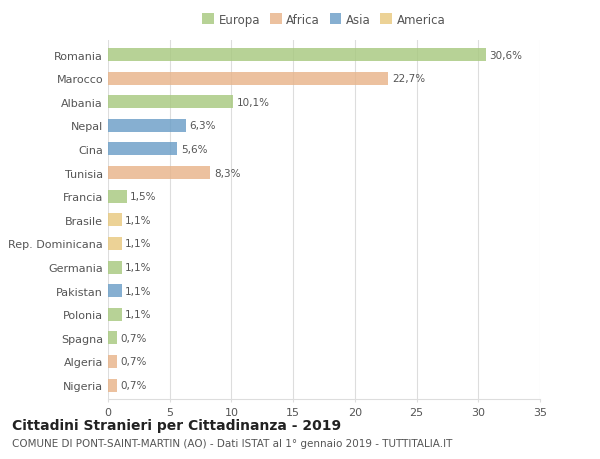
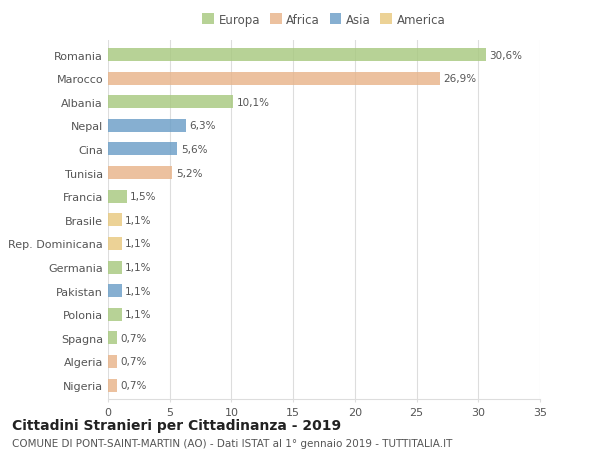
Marocco: 22,7% -> 26,9%
Tunisia: 8,3% -> 5,2%
